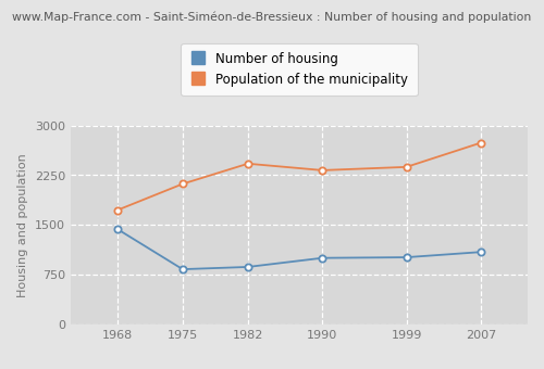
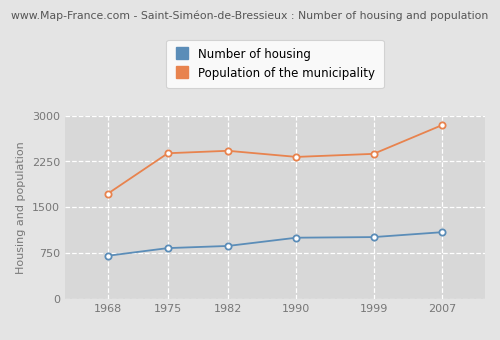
Number of housing/1968: 1440 -> 710
Population of the municipality/1975: 2120 -> 2380
Population of the municipality/2007: 2740 -> 2840
